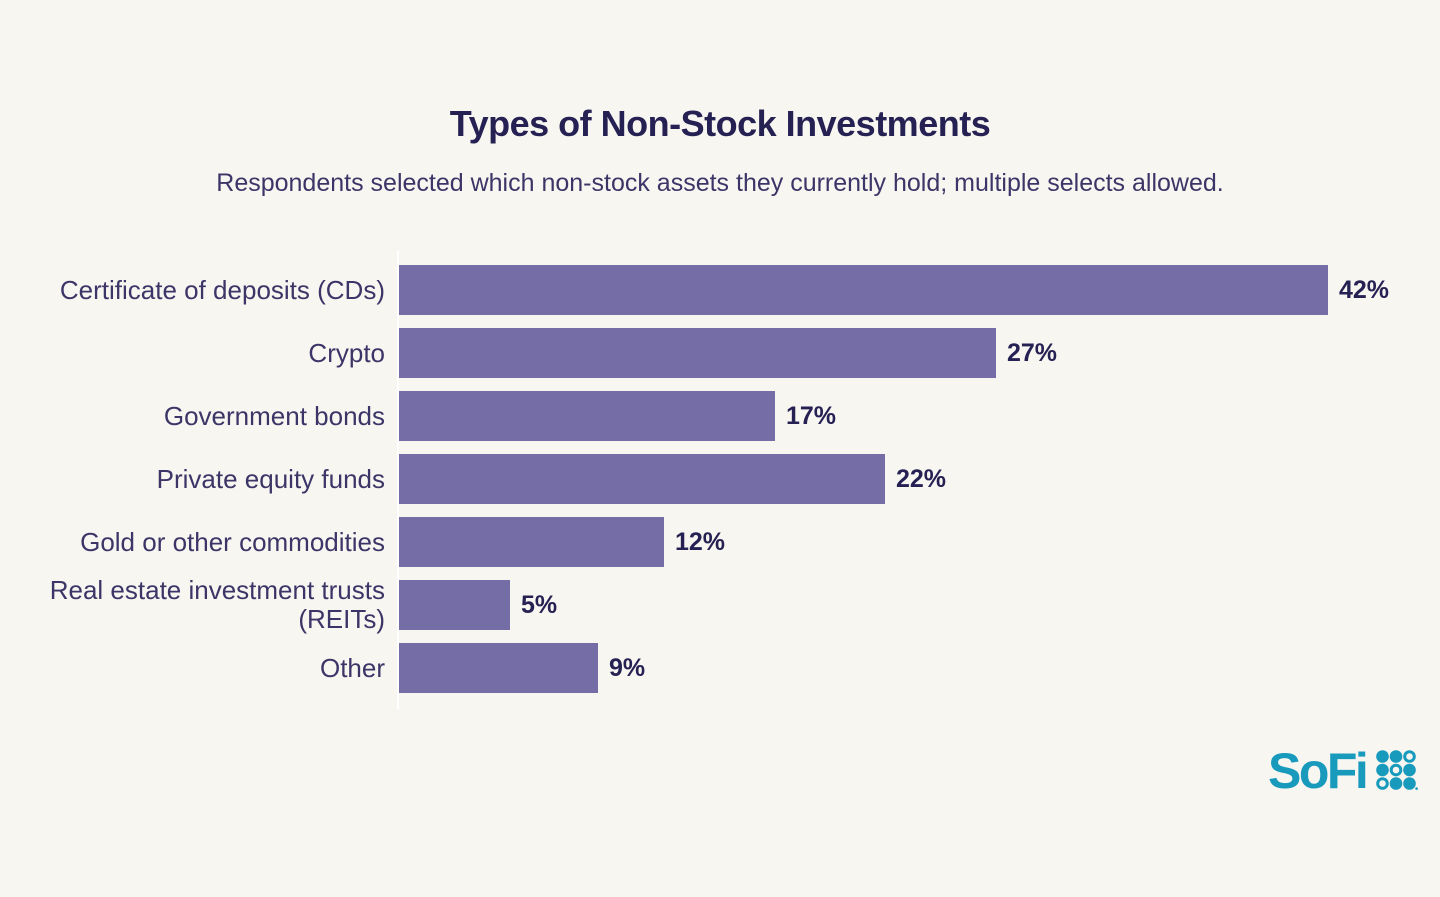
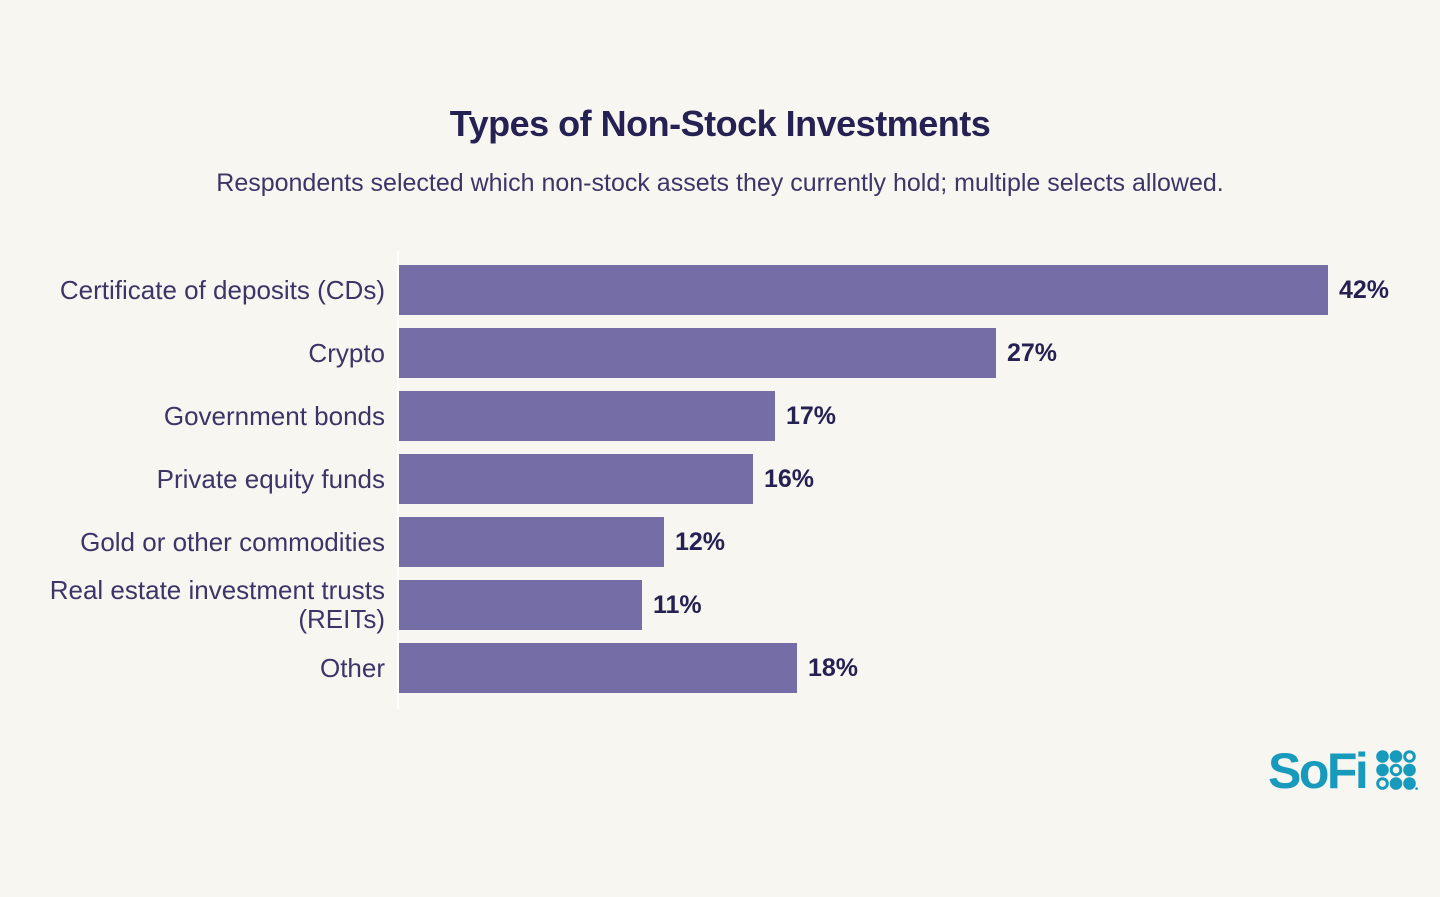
Private equity funds: 22% -> 16%
Real estate investment trusts (REITs): 5% -> 11%
Other: 9% -> 18%
